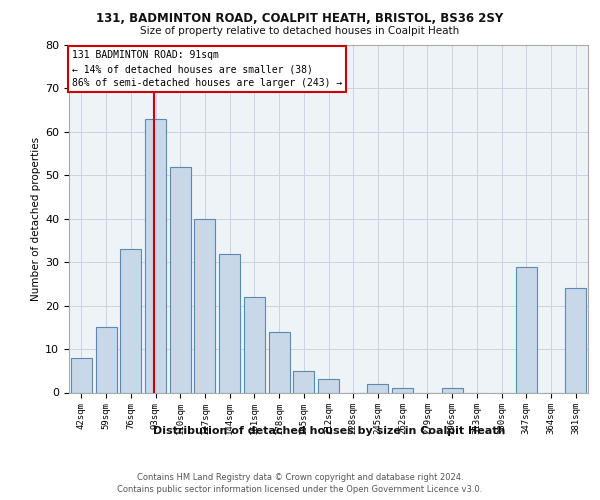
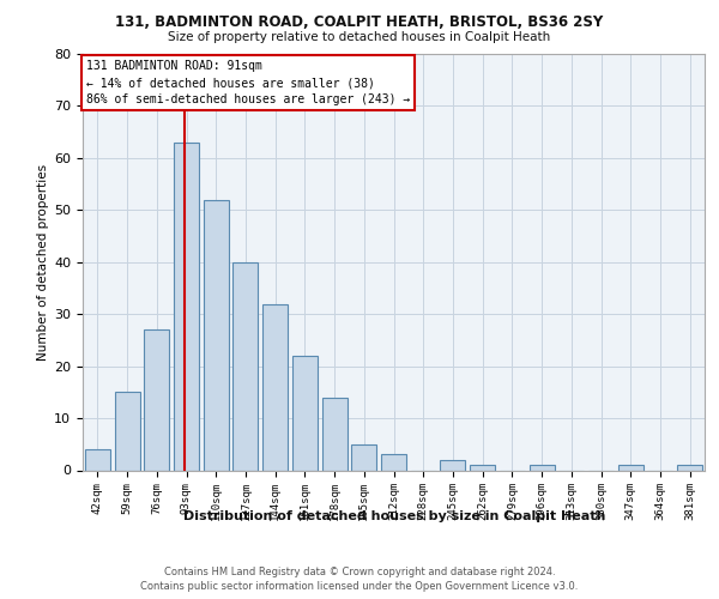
42sqm: 8 -> 4
76sqm: 33 -> 27
347sqm: 29 -> 1
381sqm: 24 -> 1
